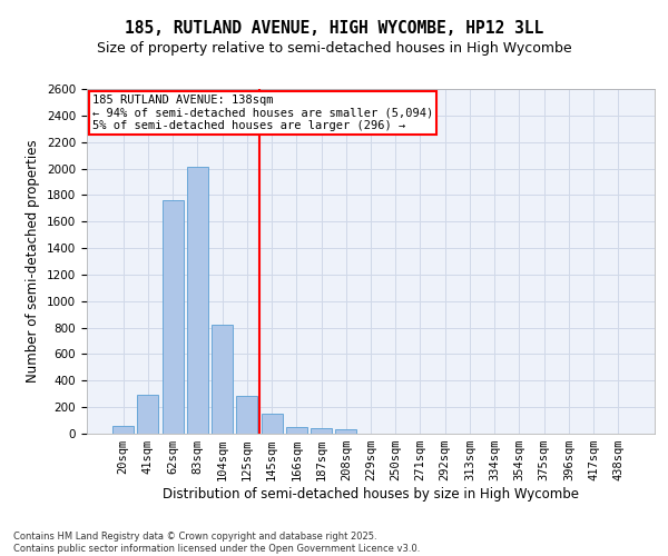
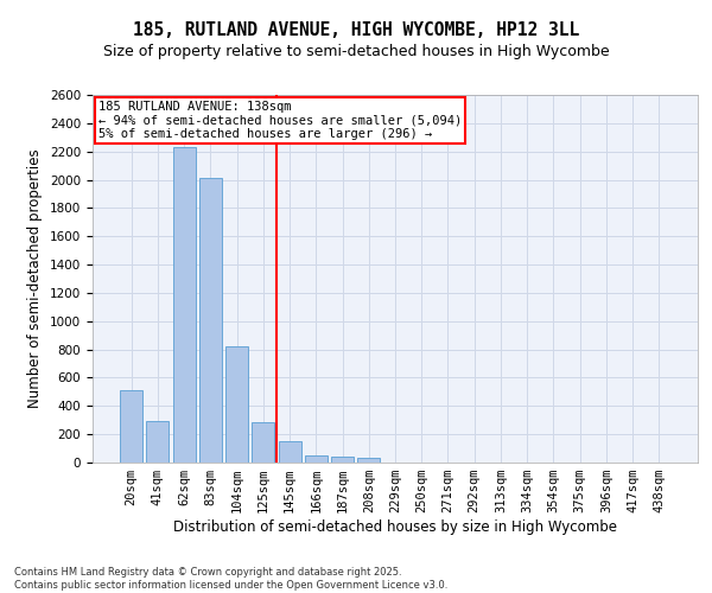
20sqm: 60 -> 510
62sqm: 1760 -> 2230
